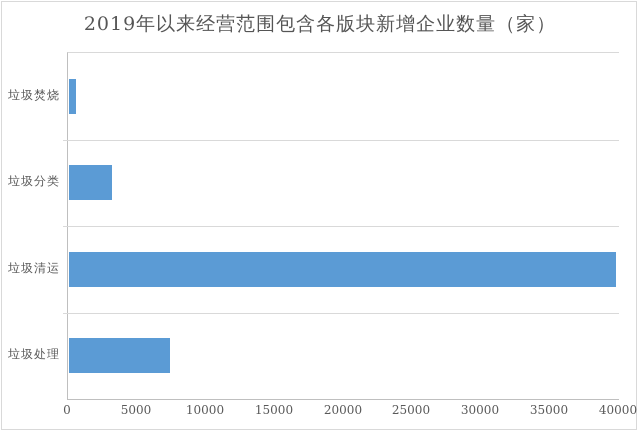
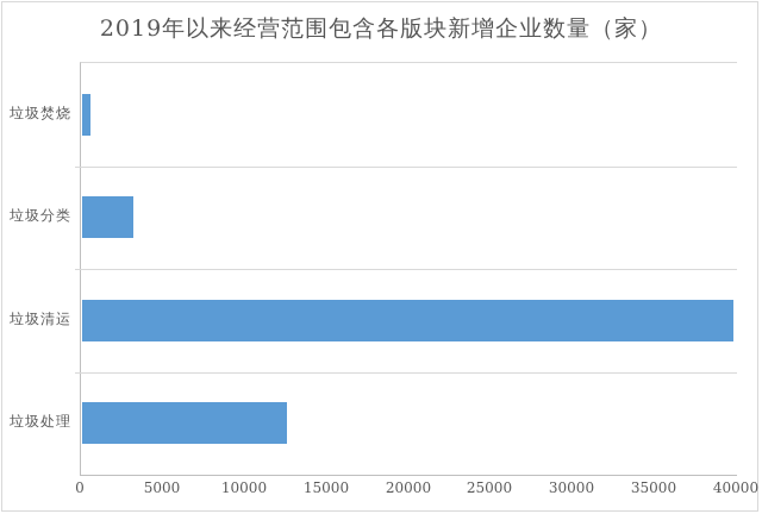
垃圾处理: 7300 -> 12500
